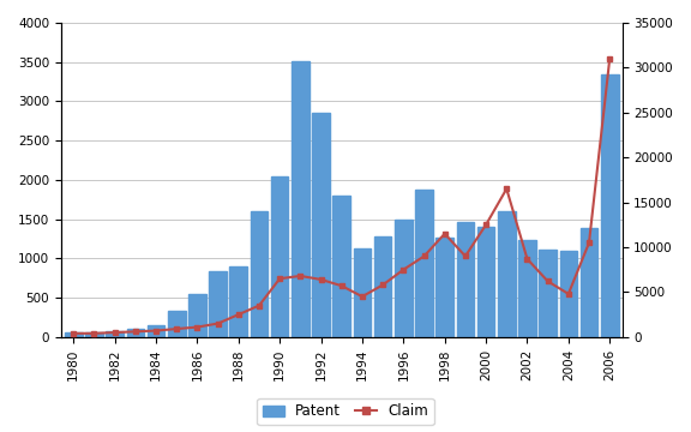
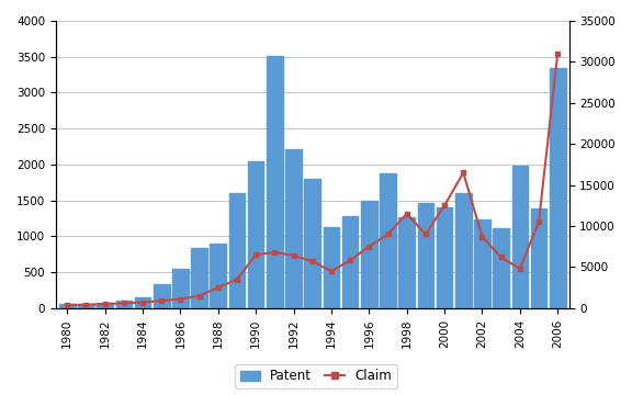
Patent/1992: 2860 -> 2220
Patent/2004: 1100 -> 1980
